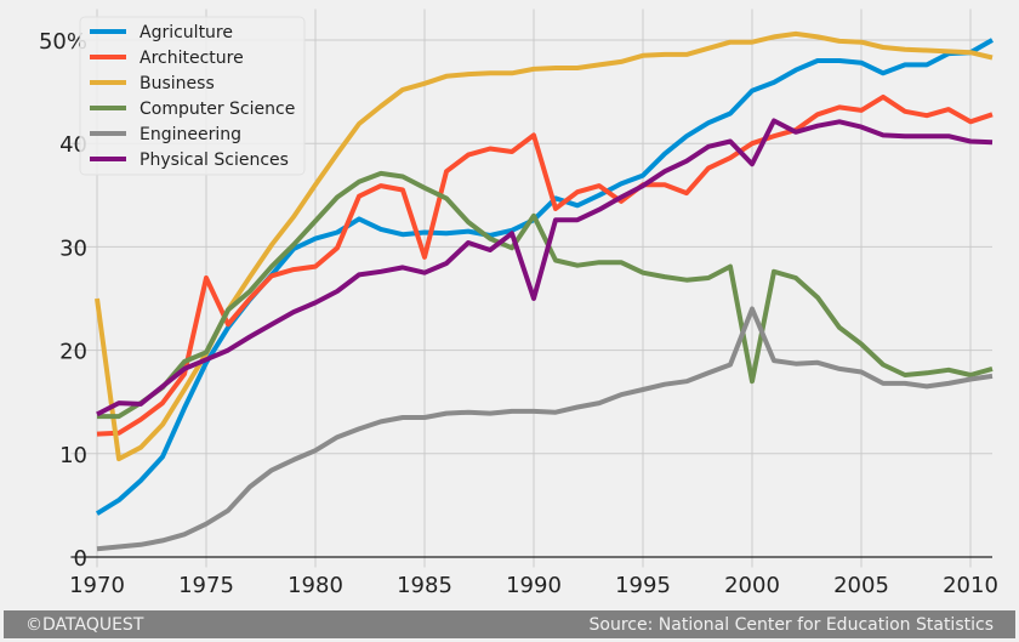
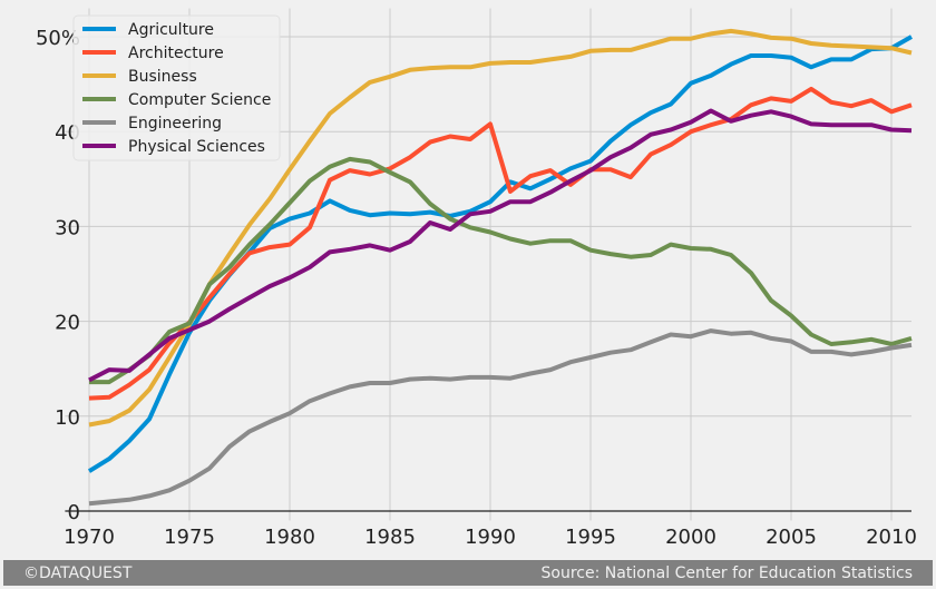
Business/1970: 25% -> 9%
Architecture/1975: 27% -> 20%
Architecture/1985: 29% -> 36%
Computer Science/1990: 33% -> 29%
Physical Sciences/1990: 25% -> 32%
Computer Science/2000: 17% -> 28%
Engineering/2000: 24% -> 18%
Physical Sciences/2000: 38% -> 41%
